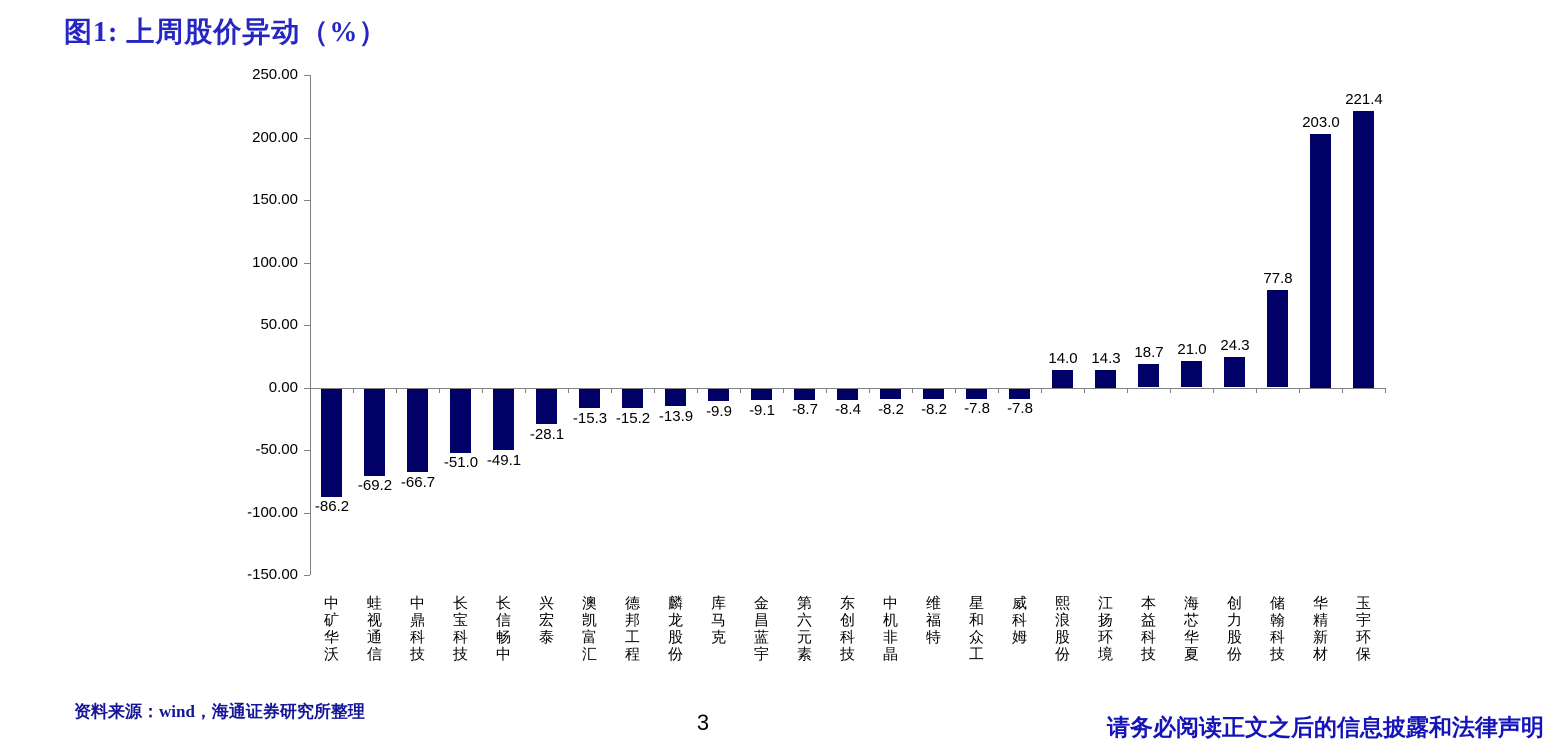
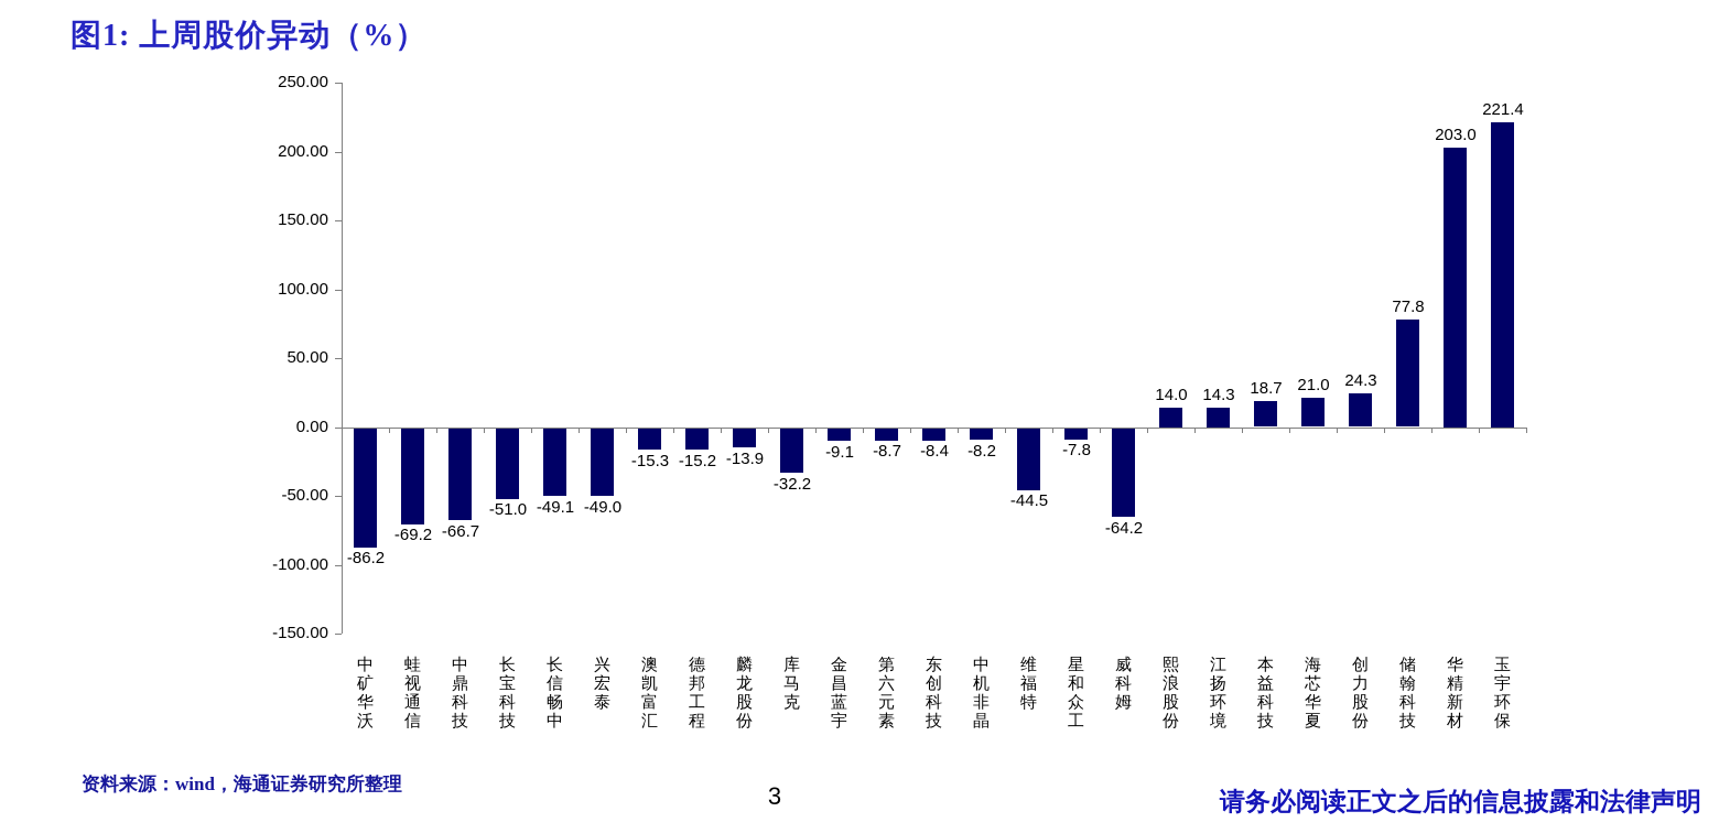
兴宏泰: -28.1 -> -49.0
库马克: -9.9 -> -32.2
维福特: -8.2 -> -44.5
威科姆: -7.8 -> -64.2
